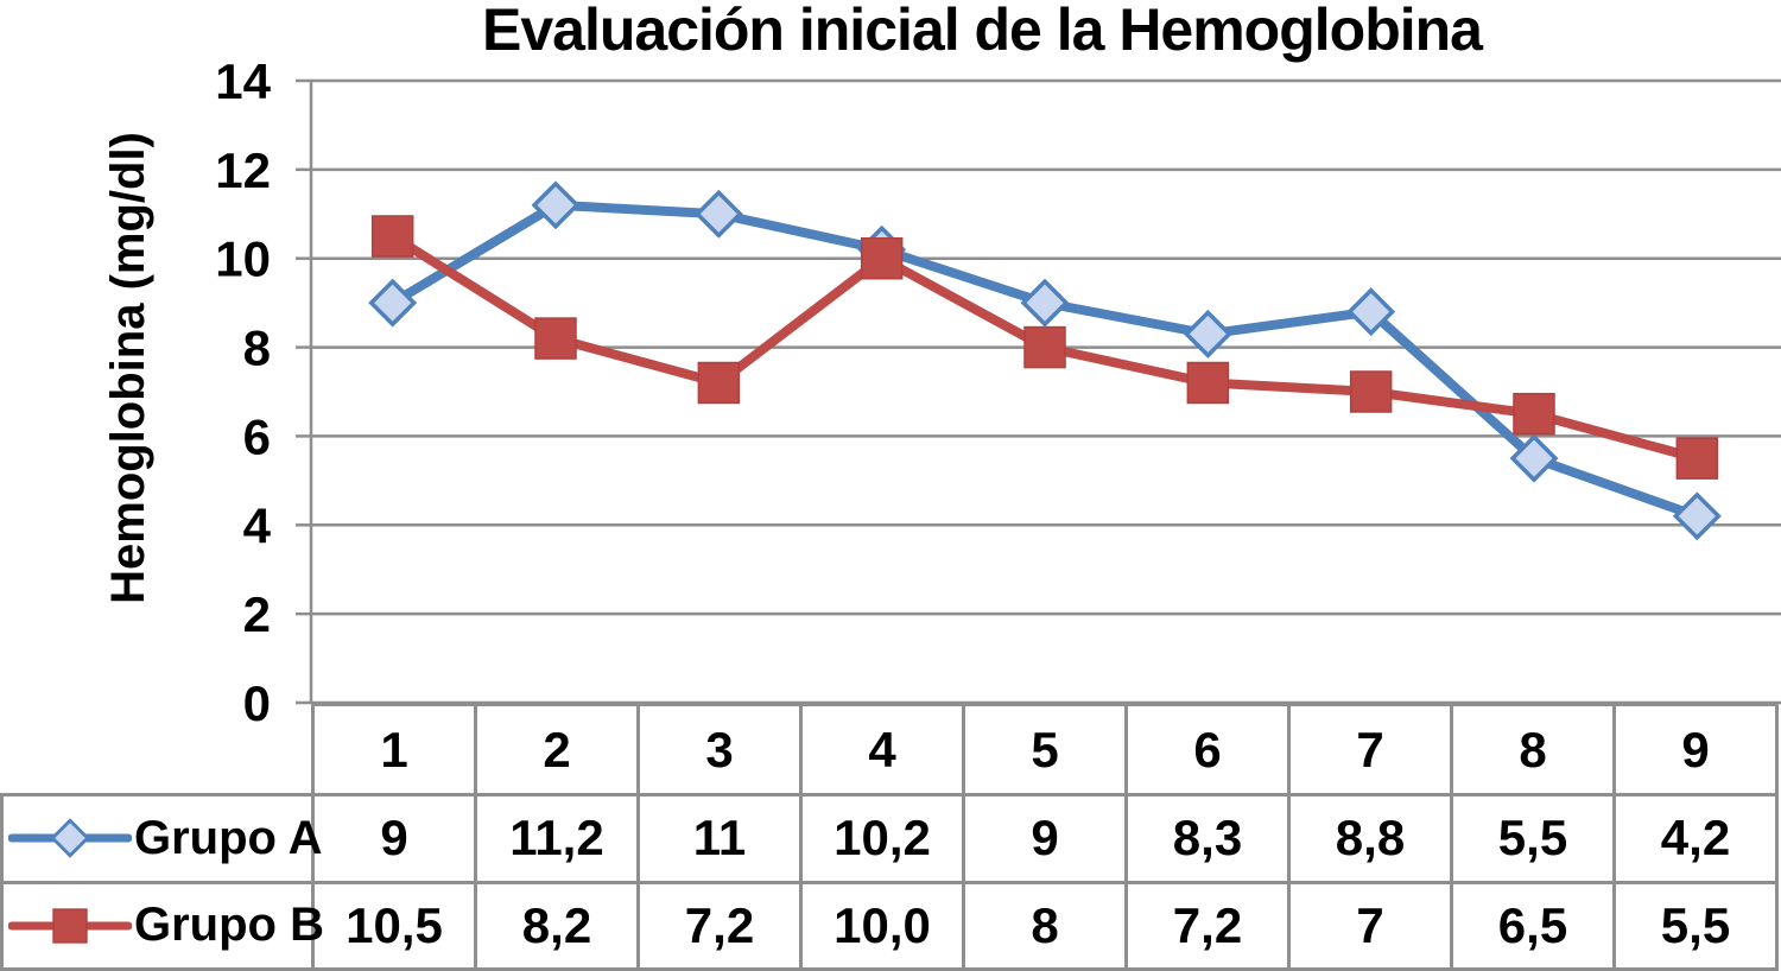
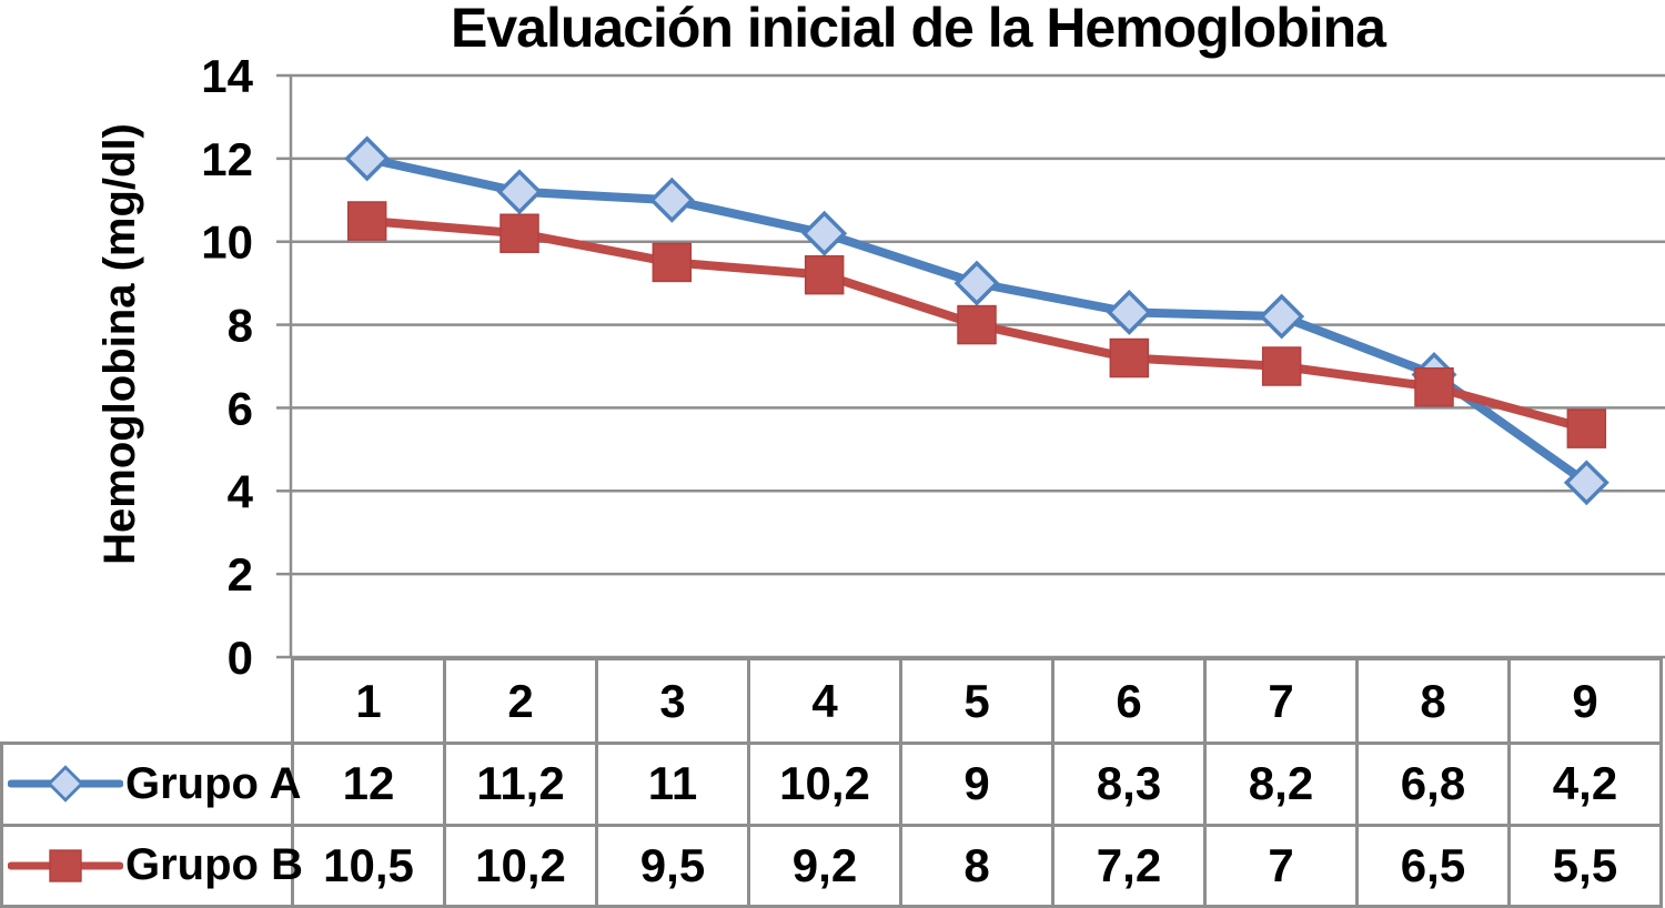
Grupo A/1: 9 -> 12
Grupo B/2: 8,2 -> 10,2
Grupo B/3: 7,2 -> 9,5
Grupo B/4: 10,0 -> 9,2
Grupo A/7: 8,8 -> 8,2
Grupo A/8: 5,5 -> 6,8
